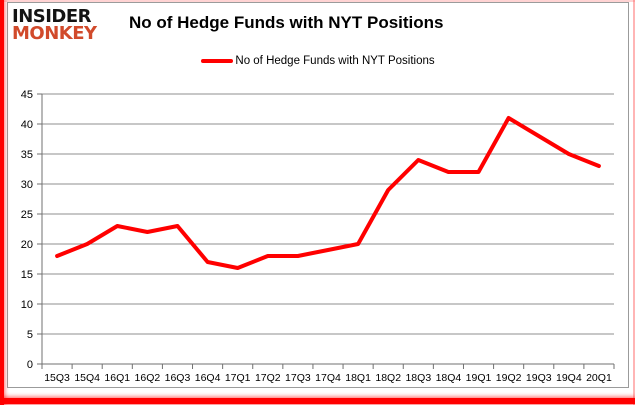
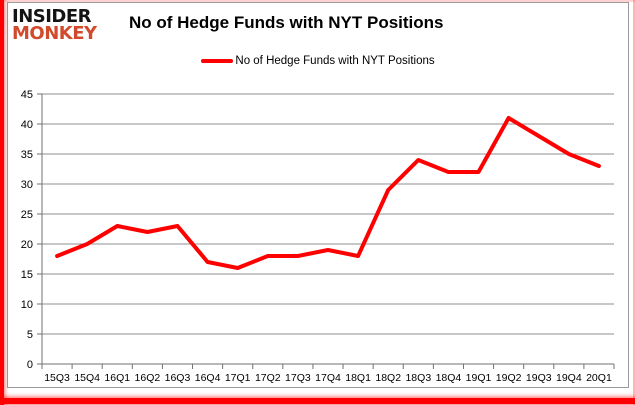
18Q1: 20 -> 18
